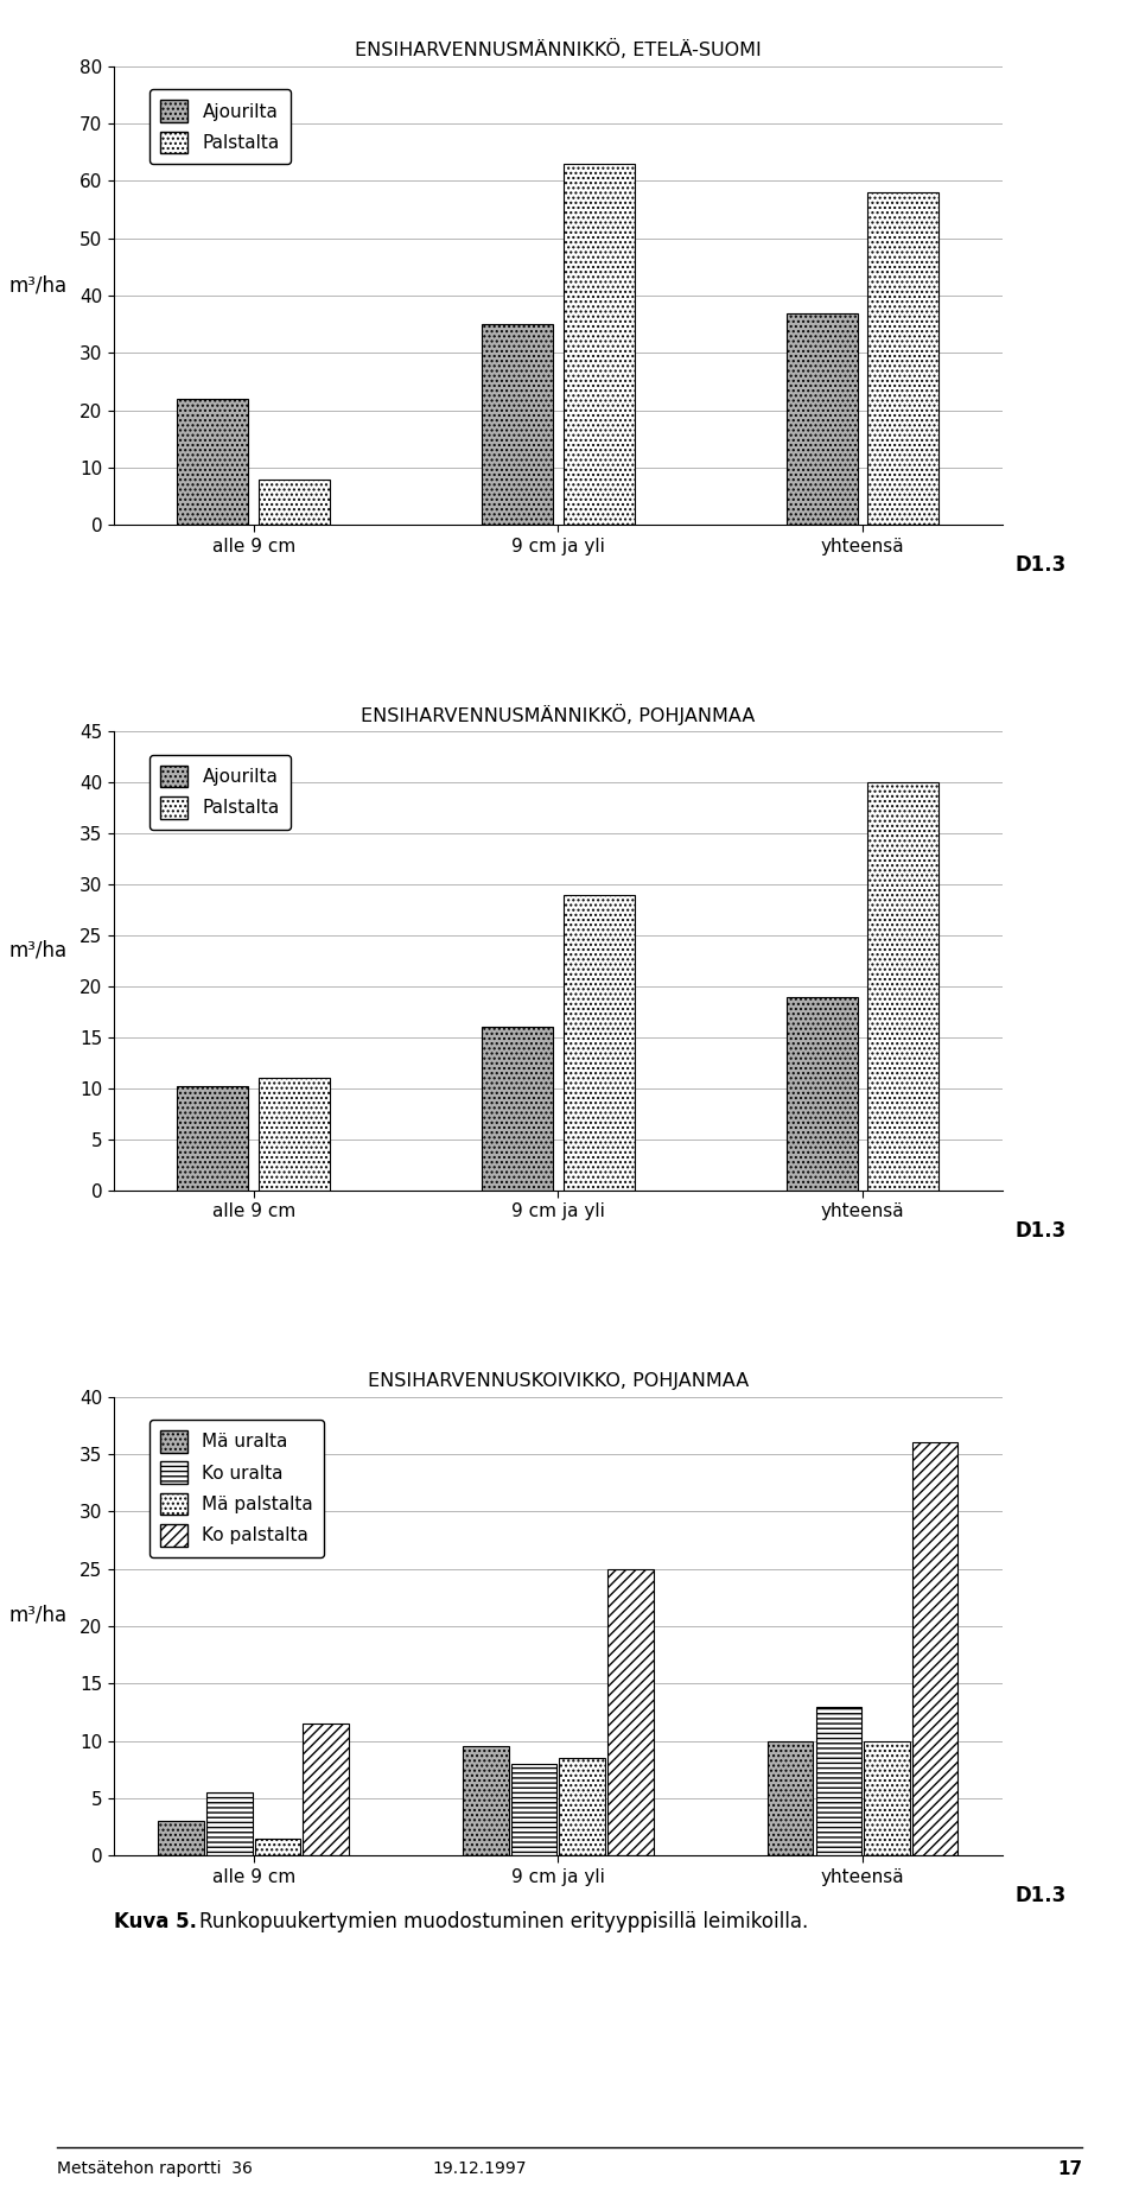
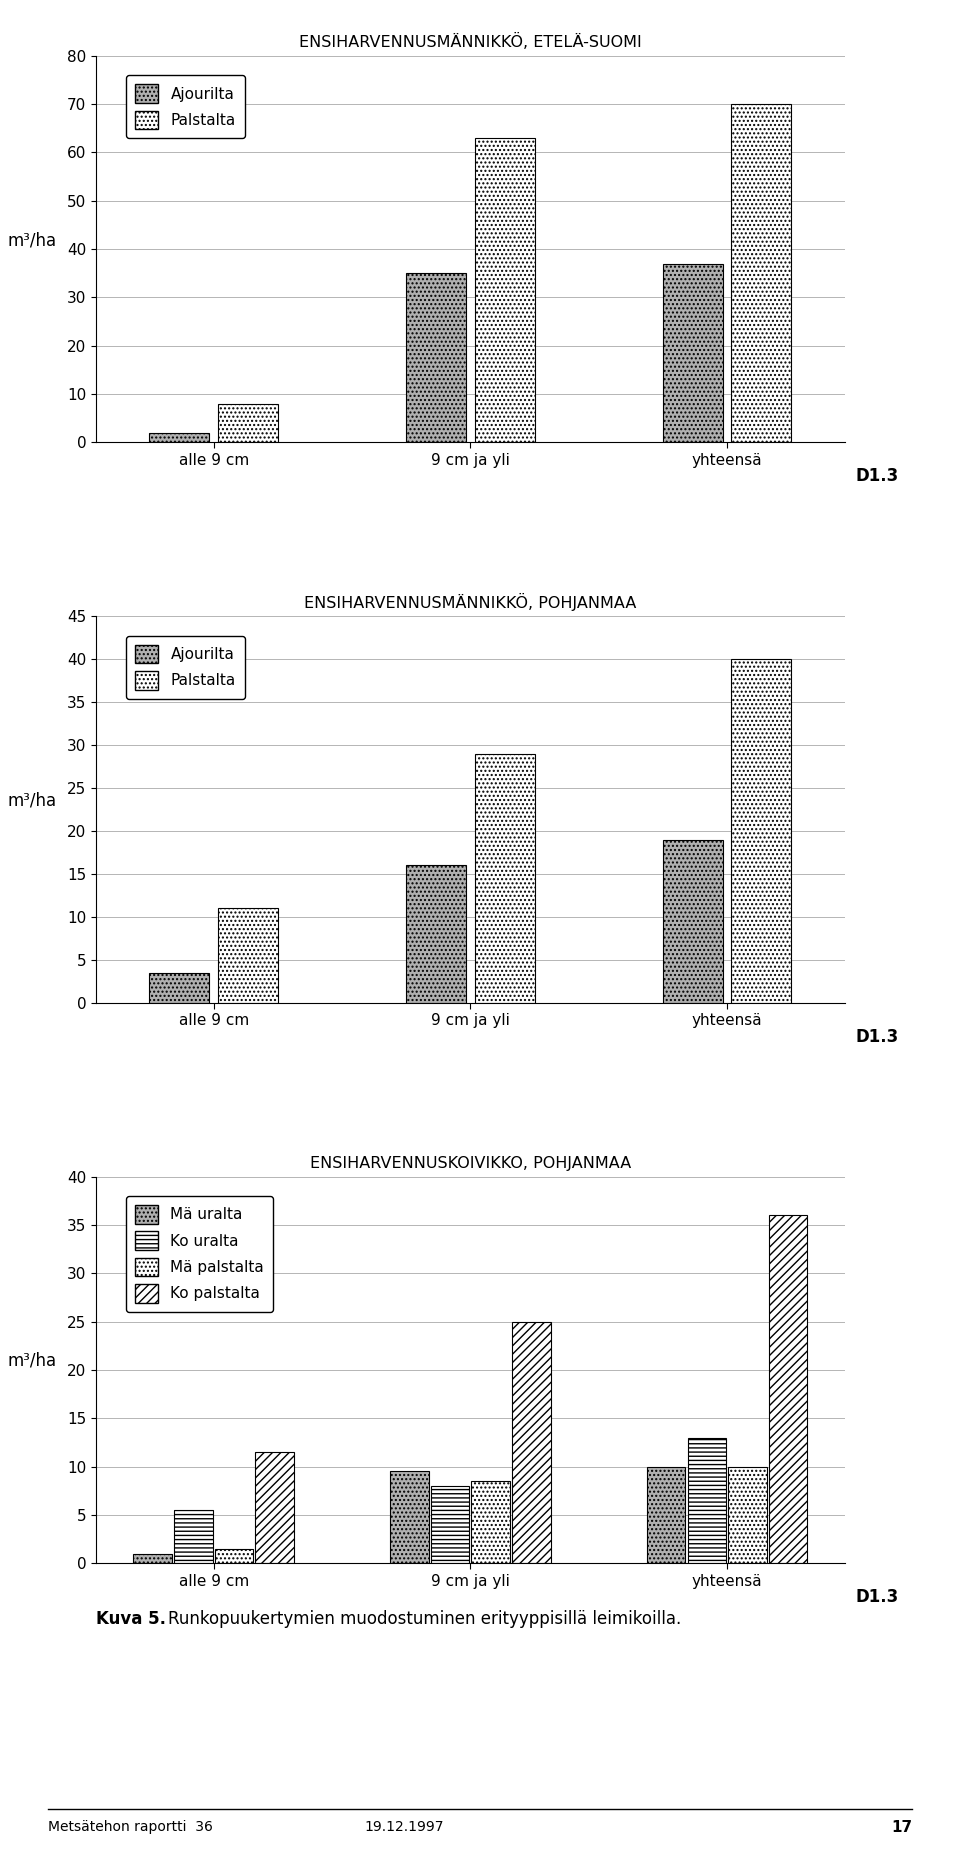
ENSIHARVENNUSMÄNNIKKÖ, ETELÄ-SUOMI/Ajourilta/alle 9 cm: 22 -> 2
ENSIHARVENNUSMÄNNIKKÖ, ETELÄ-SUOMI/Palstalta/yhteensä: 58 -> 70
ENSIHARVENNUSMÄNNIKKÖ, POHJANMAA/Ajourilta/alle 9 cm: 10.2 -> 3.5
ENSIHARVENNUSKOIVIKKO, POHJANMAA/Mä uralta/alle 9 cm: 3.0 -> 1.0
